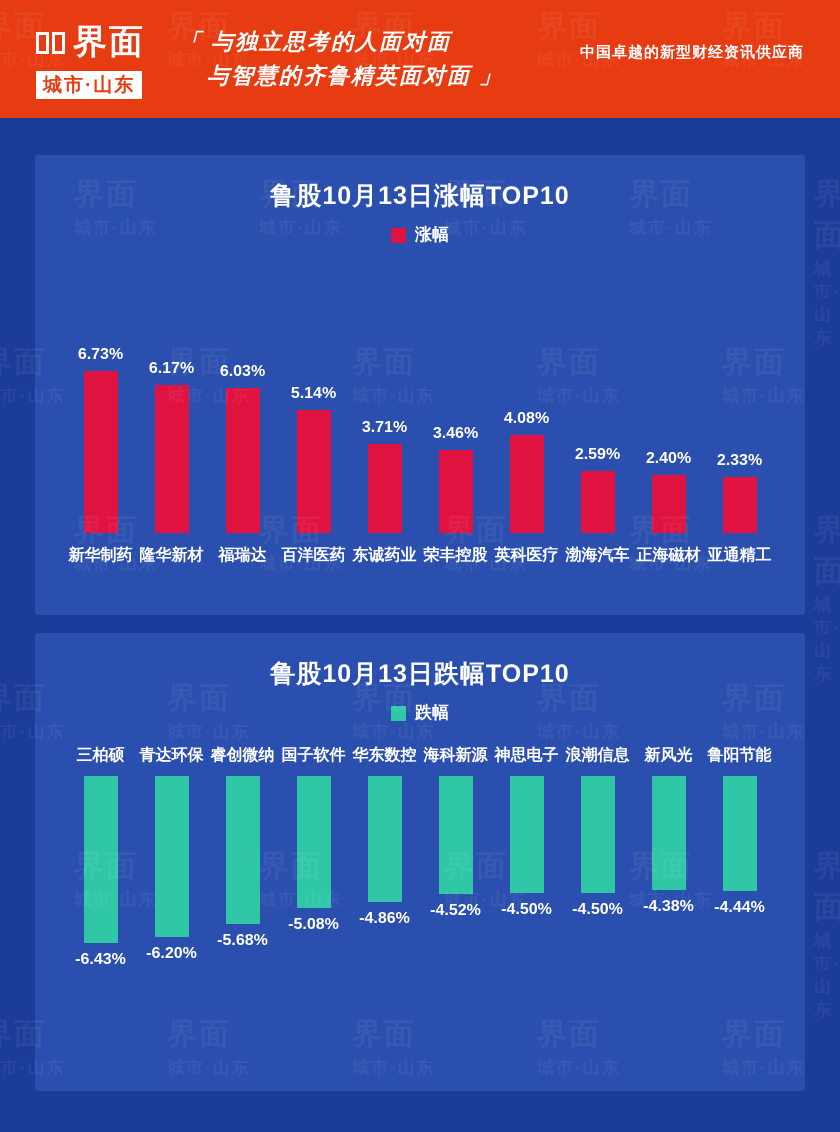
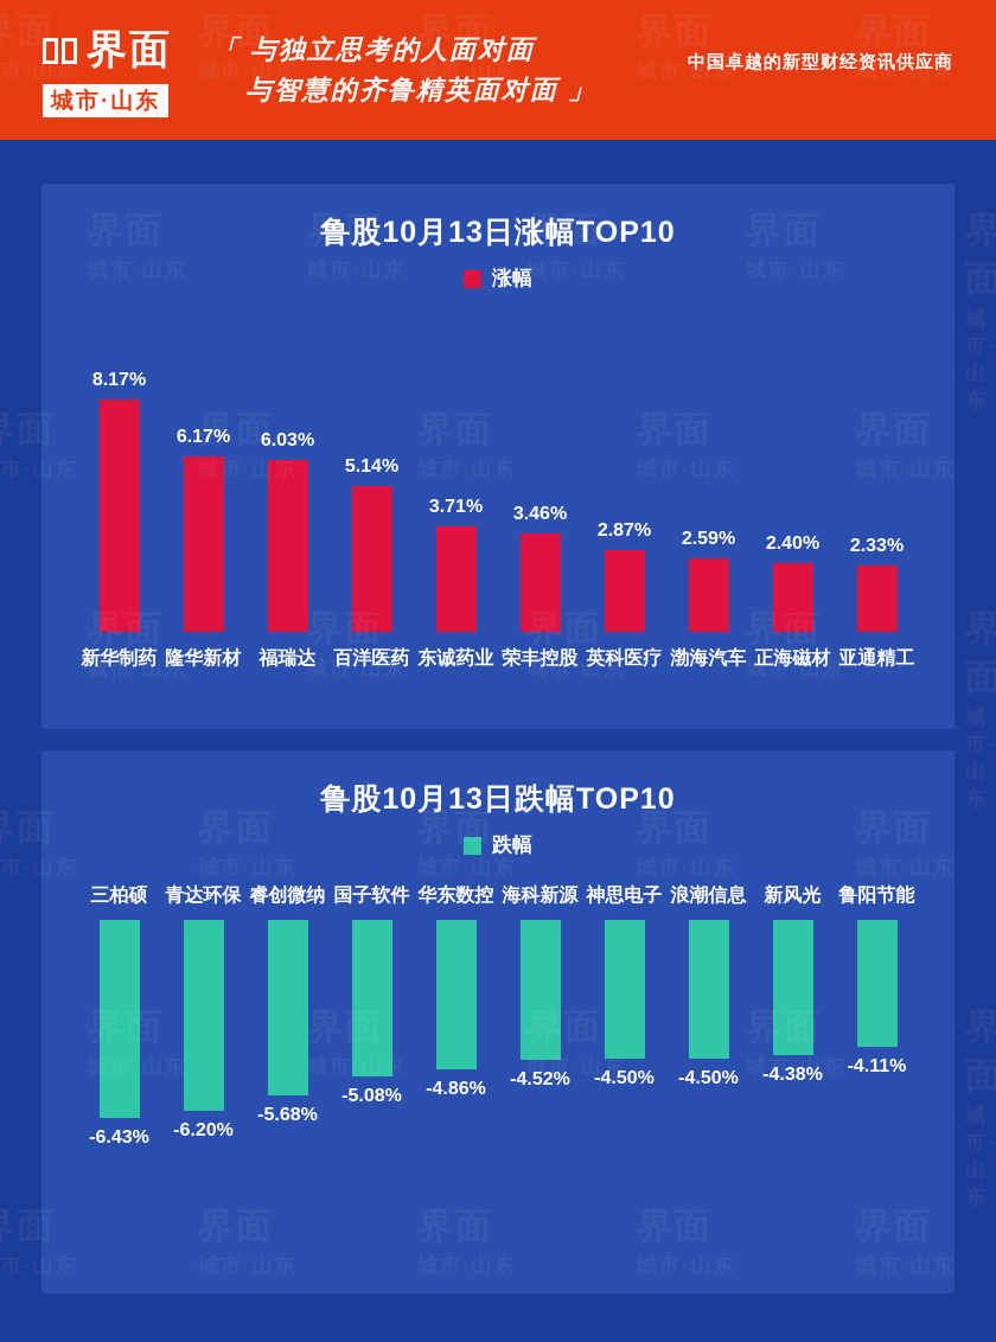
鲁股10月13日涨幅TOP10/新华制药: 6.73% -> 8.17%
鲁股10月13日涨幅TOP10/英科医疗: 4.08% -> 2.87%
鲁股10月13日跌幅TOP10/鲁阳节能: -4.44% -> -4.11%
